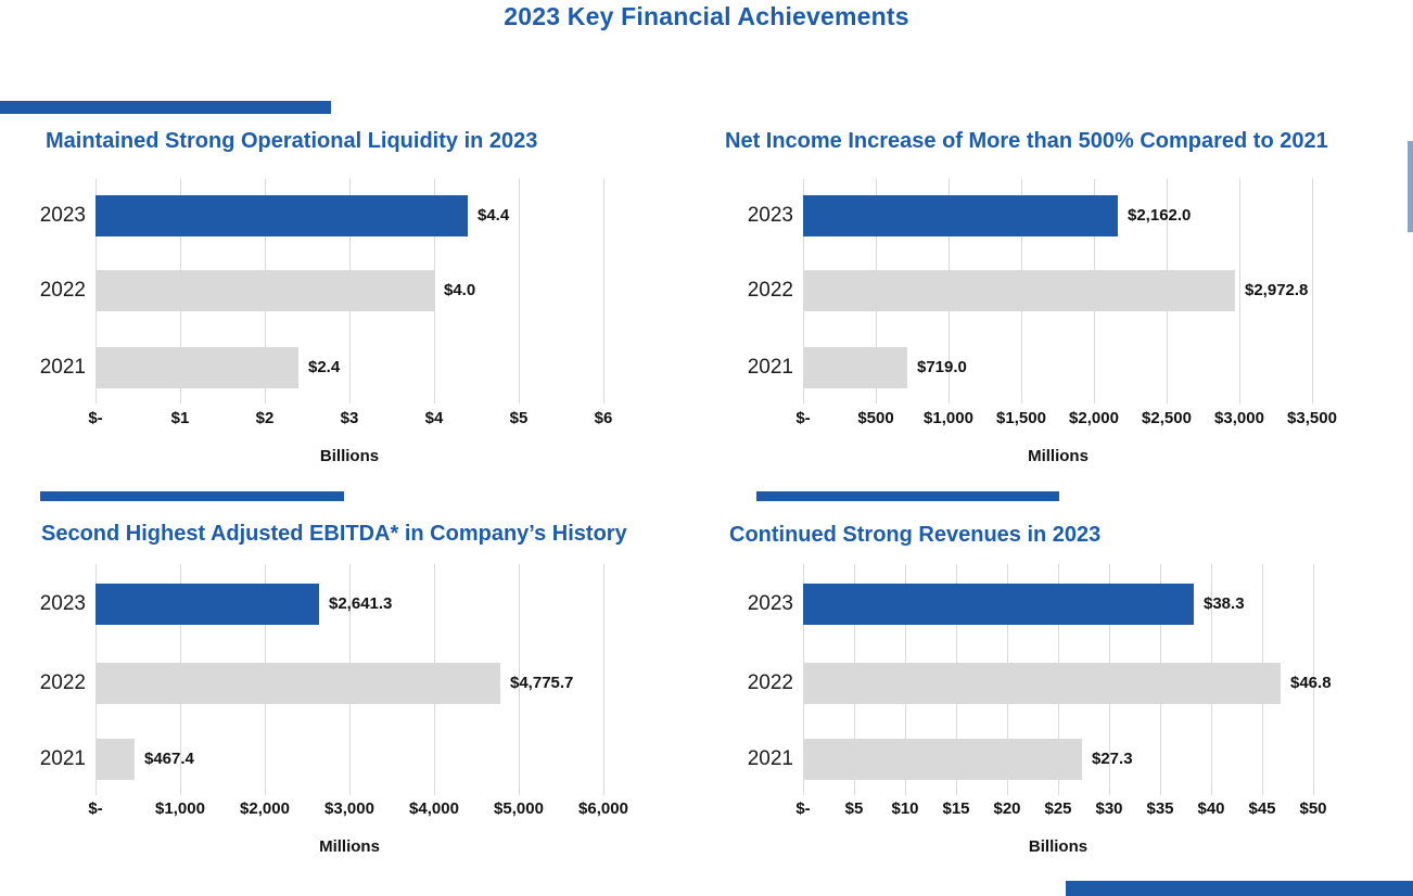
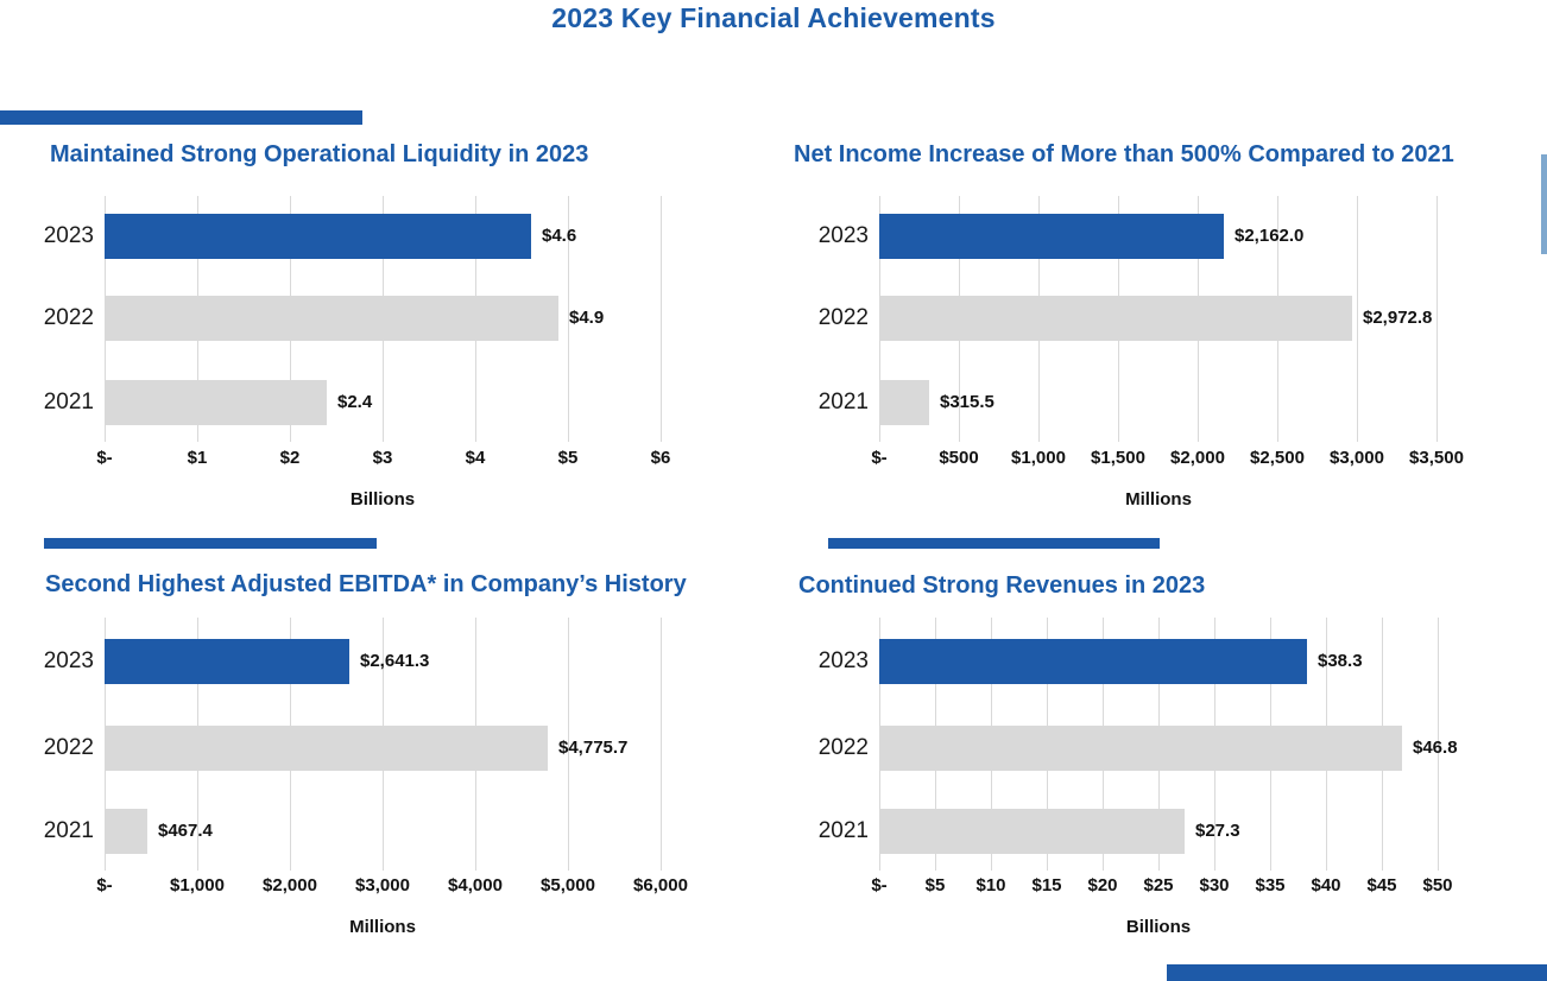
Maintained Strong Operational Liquidity in 2023/2023: $4.4 -> $4.6
Maintained Strong Operational Liquidity in 2023/2022: $4.0 -> $4.9
Net Income Increase of More than 500% Compared to 2021/2021: $719.0 -> $315.5
